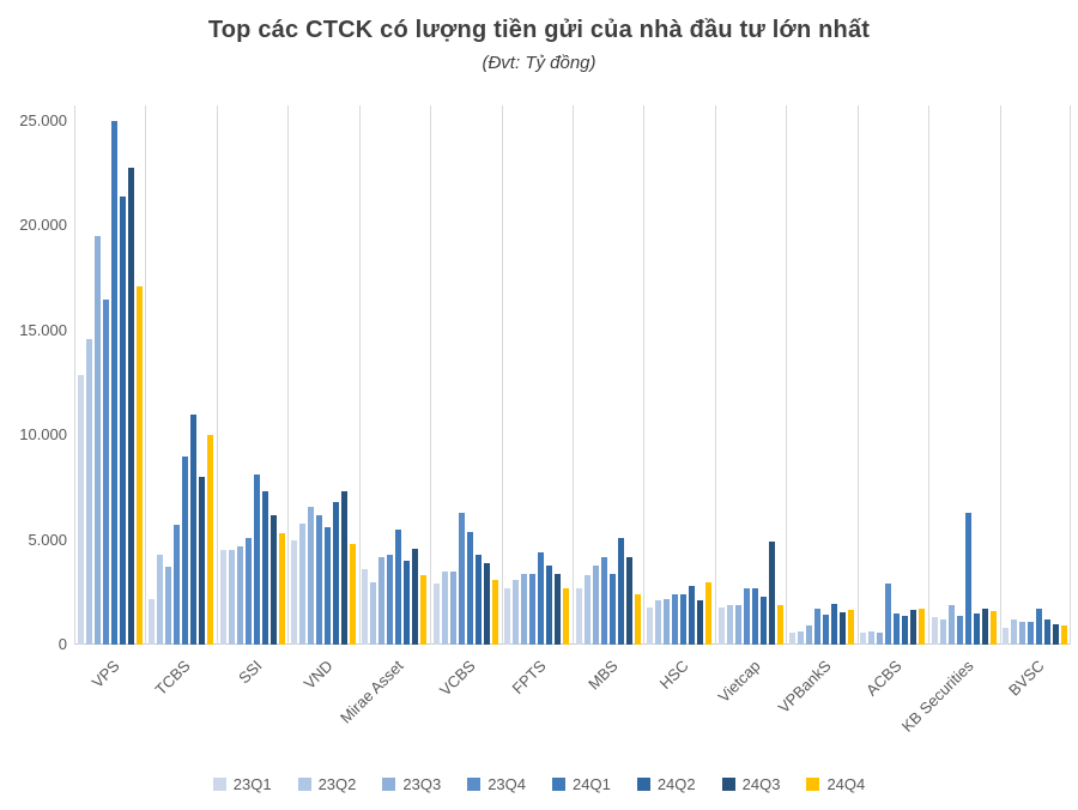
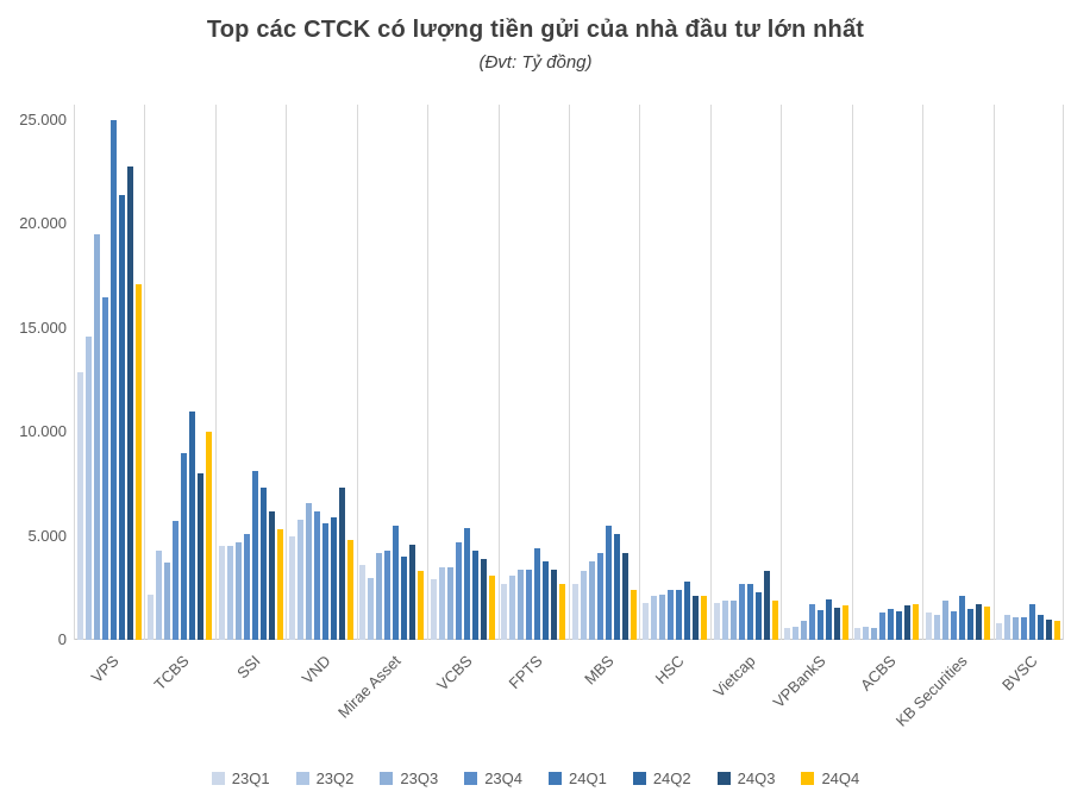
24Q2/VND: 6800 -> 5900
23Q4/VCBS: 6300 -> 4700
24Q1/MBS: 3400 -> 5500
24Q4/HSC: 3000 -> 2100
24Q3/Vietcap: 4900 -> 3300
23Q4/ACBS: 2900 -> 1300
24Q1/KB Securities: 6300 -> 2100
